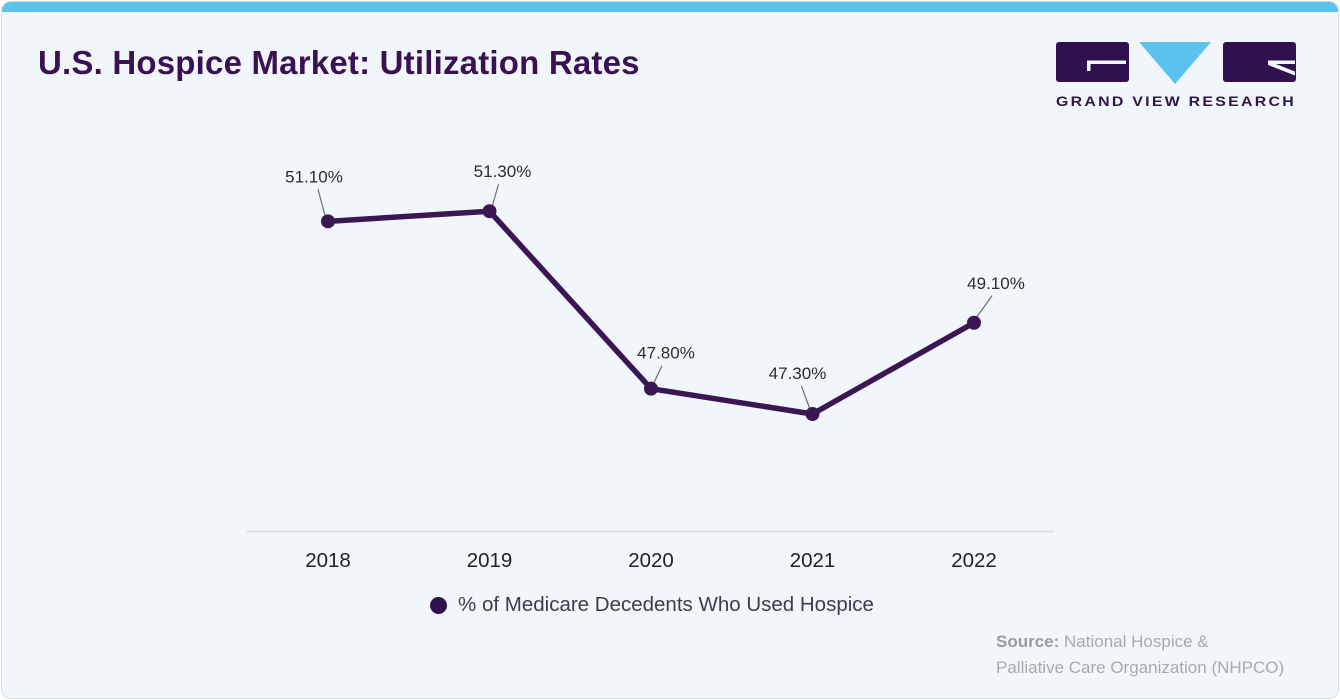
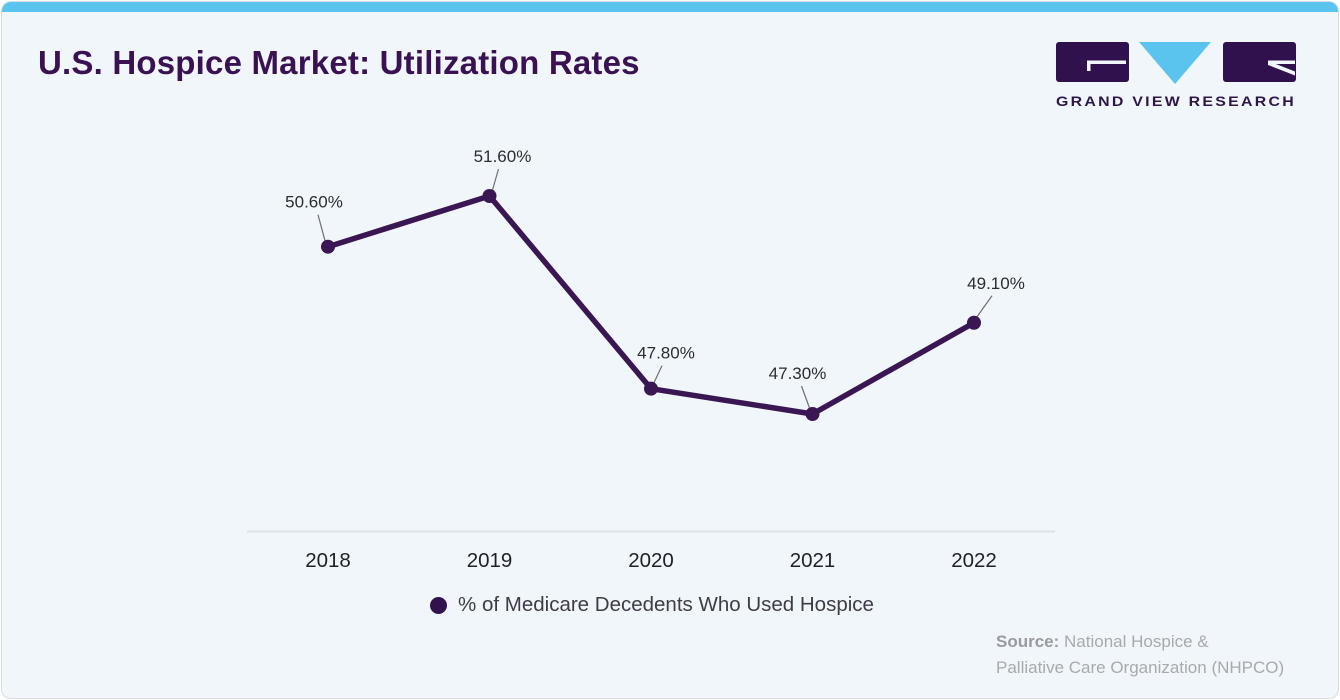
2018: 51.10% -> 50.60%
2019: 51.30% -> 51.60%
